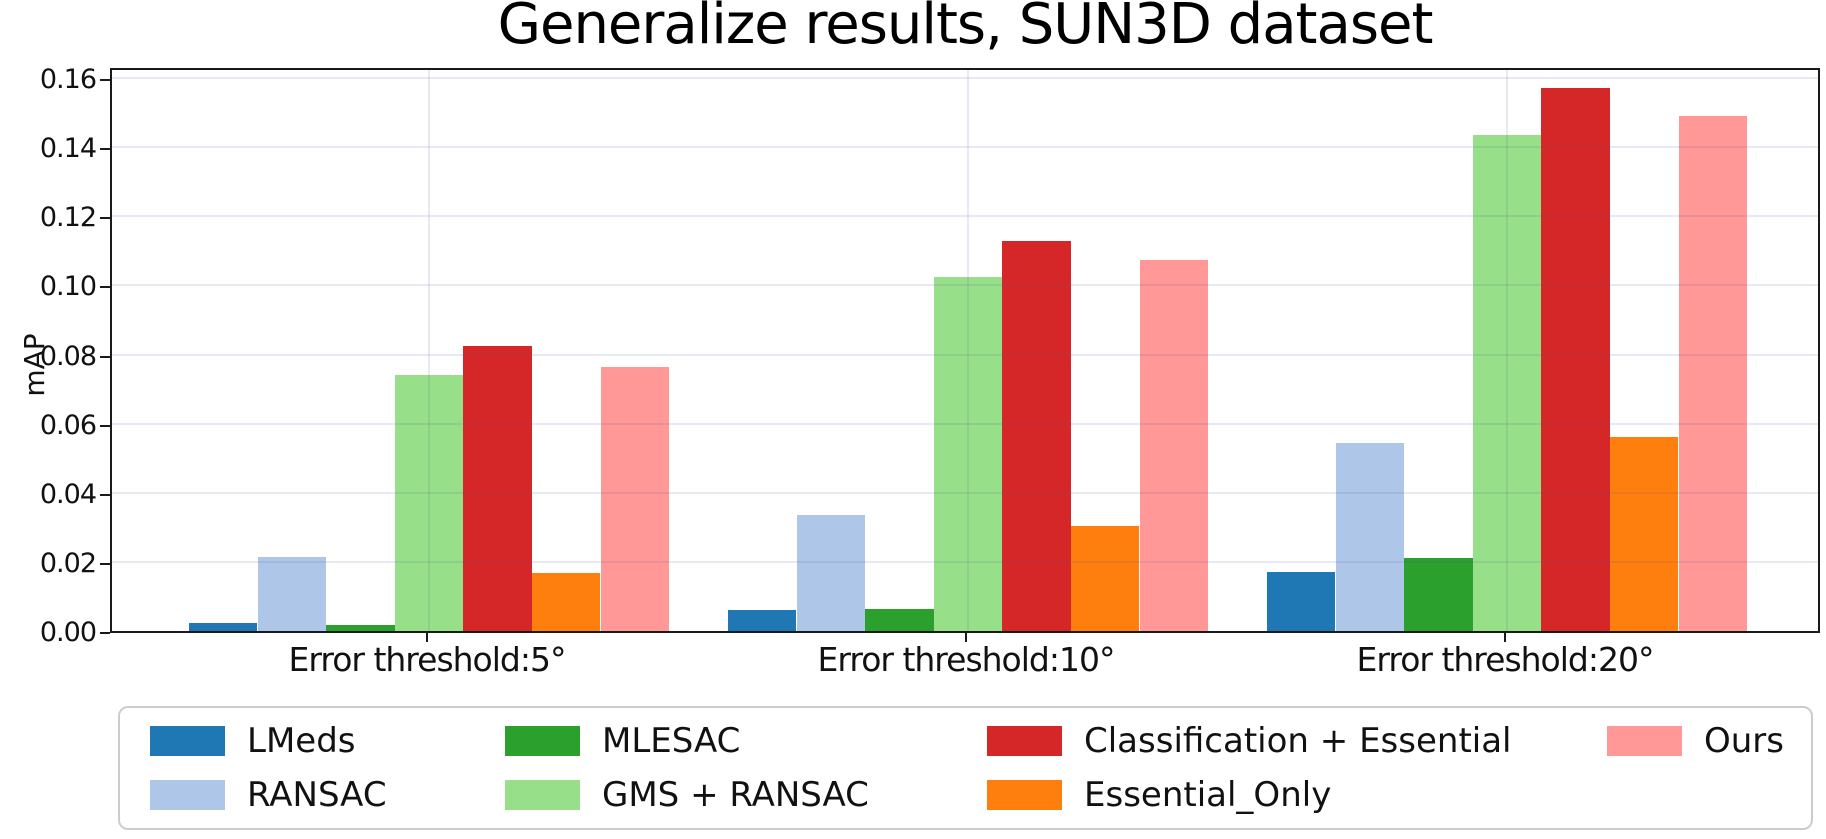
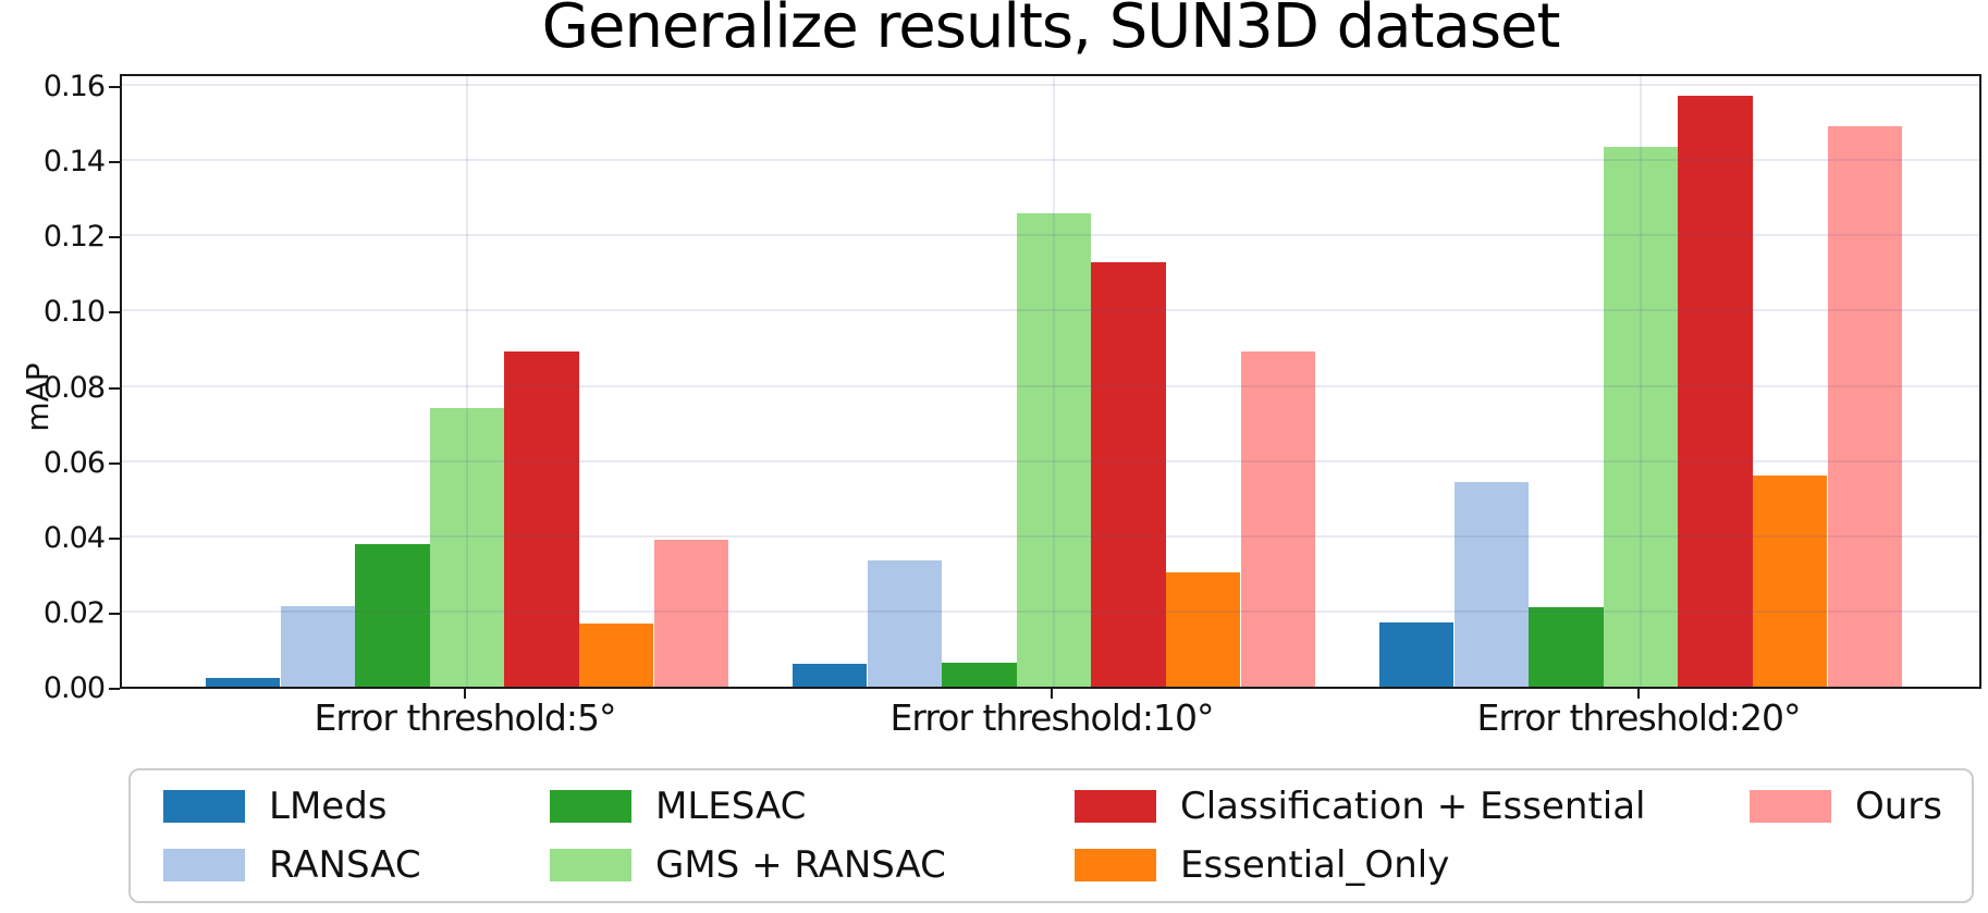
MLESAC/Error threshold:5°: 0.002 -> 0.038
Classification + Essential/Error threshold:5°: 0.083 -> 0.089
Ours/Error threshold:5°: 0.076 -> 0.039
GMS + RANSAC/Error threshold:10°: 0.102 -> 0.126
Ours/Error threshold:10°: 0.107 -> 0.089
